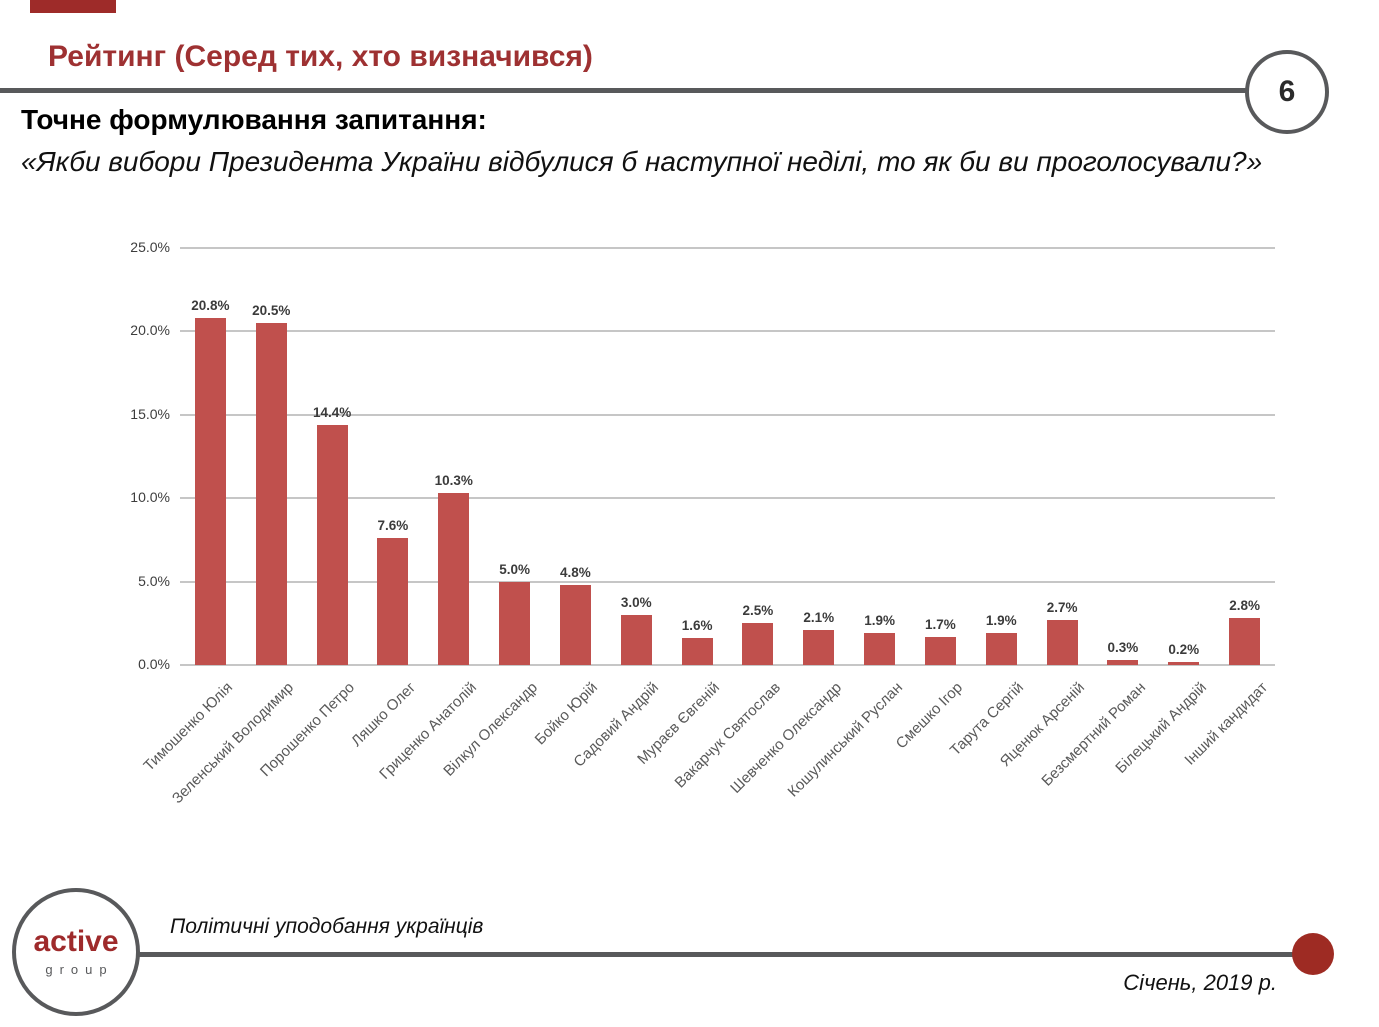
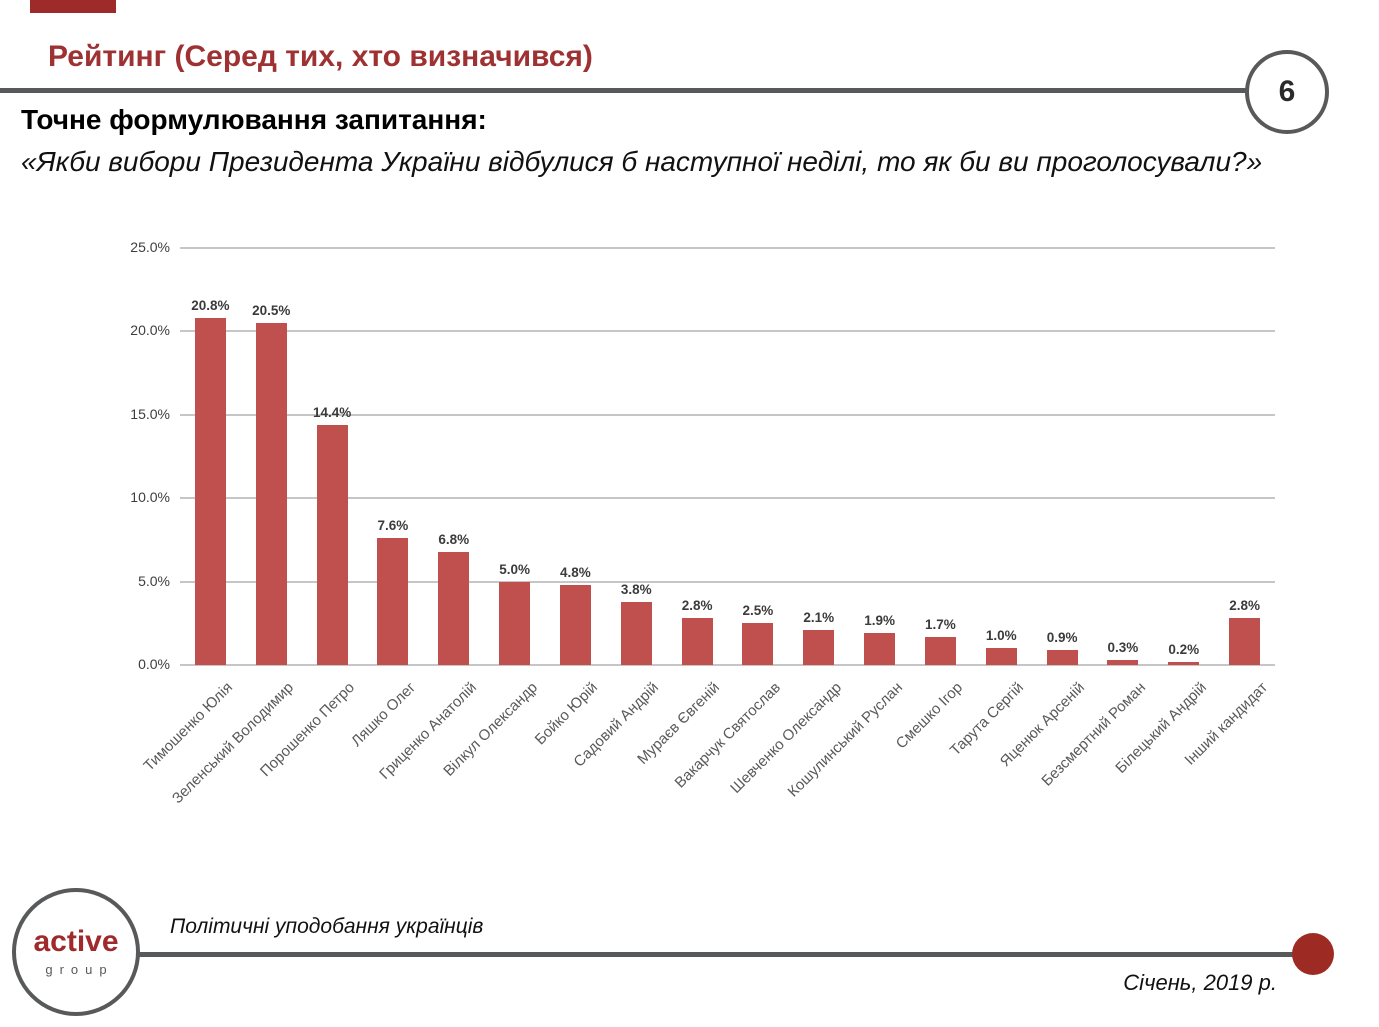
Гриценко Анатолій: 10.3% -> 6.8%
Садовий Андрій: 3.0% -> 3.8%
Мураєв Євгеній: 1.6% -> 2.8%
Тарута Сергій: 1.9% -> 1.0%
Яценюк Арсеній: 2.7% -> 0.9%
